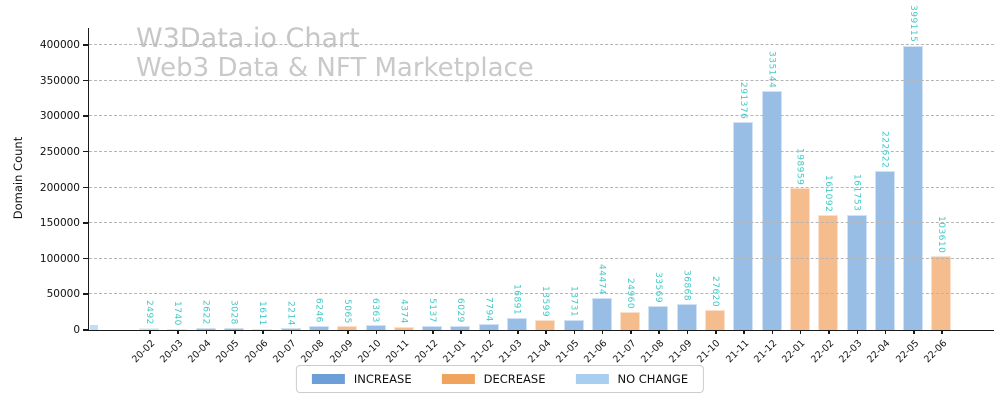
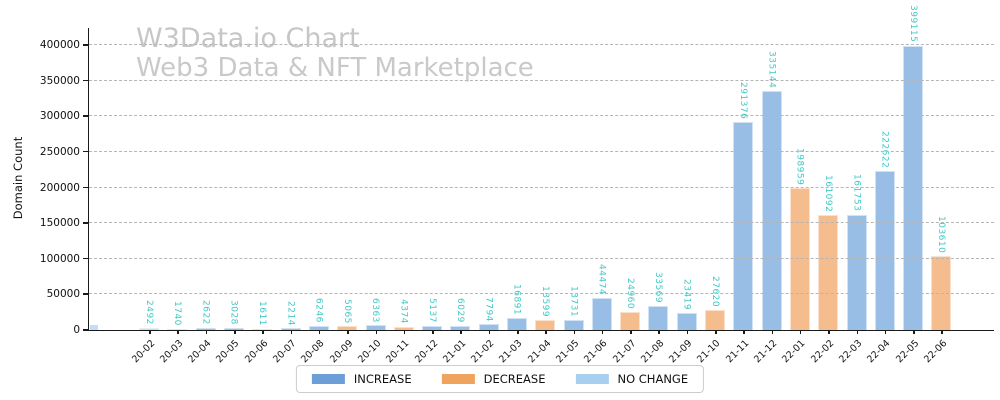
21-09: 36868 -> 23419
